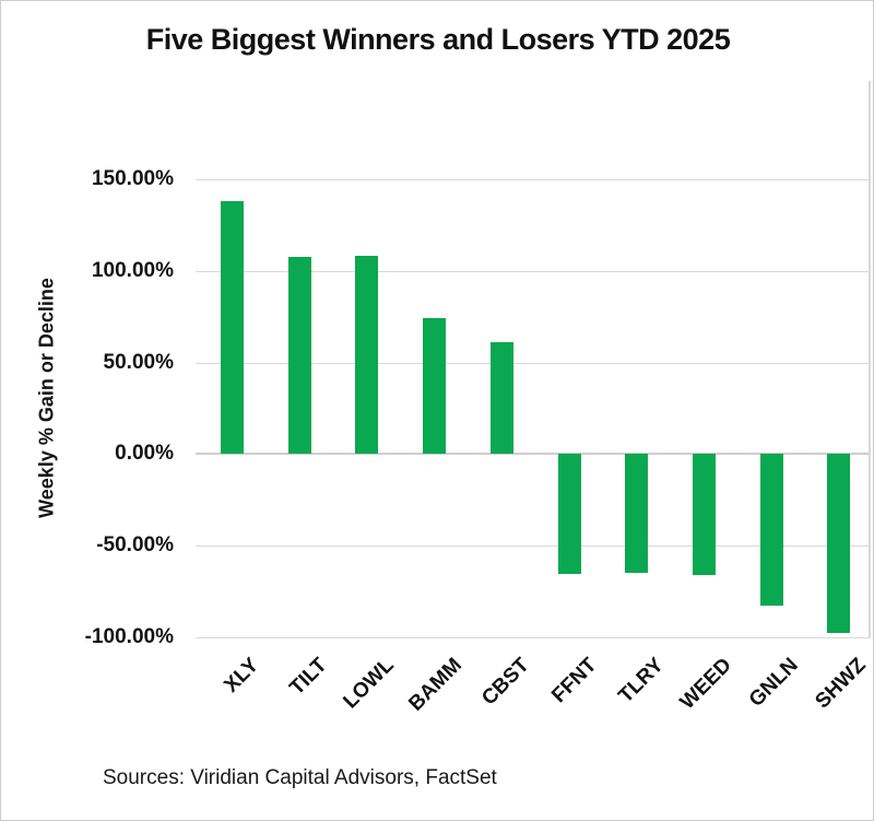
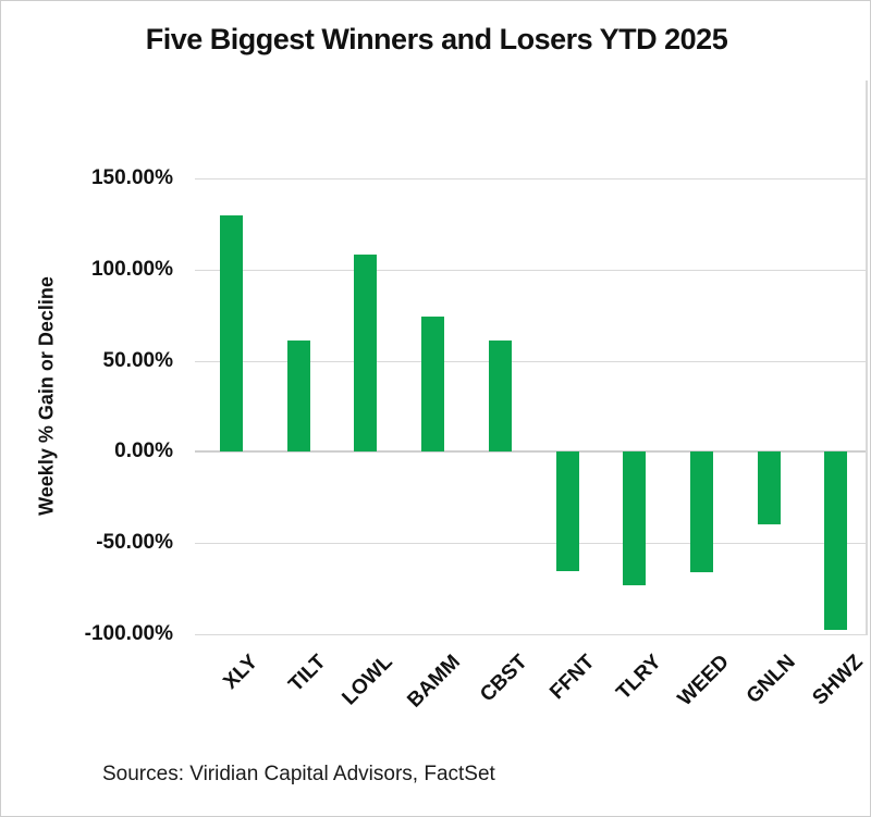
XLY: 138% -> 130%
TILT: 108% -> 61%
TLRY: -65% -> -73%
GNLN: -82% -> -40%
